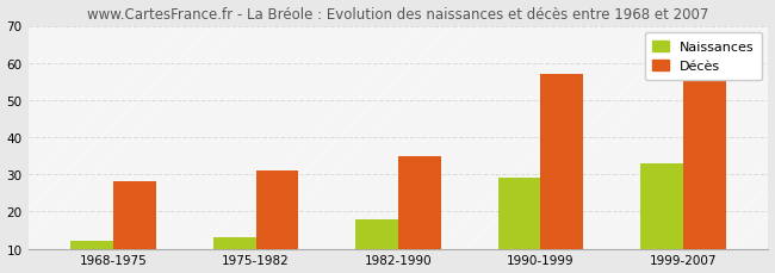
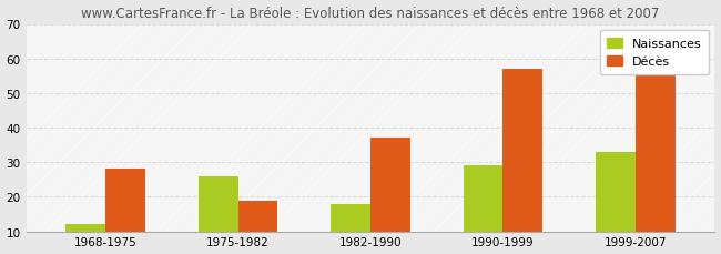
Naissances/1975-1982: 13 -> 26
Décès/1975-1982: 31 -> 19
Décès/1982-1990: 35 -> 37
